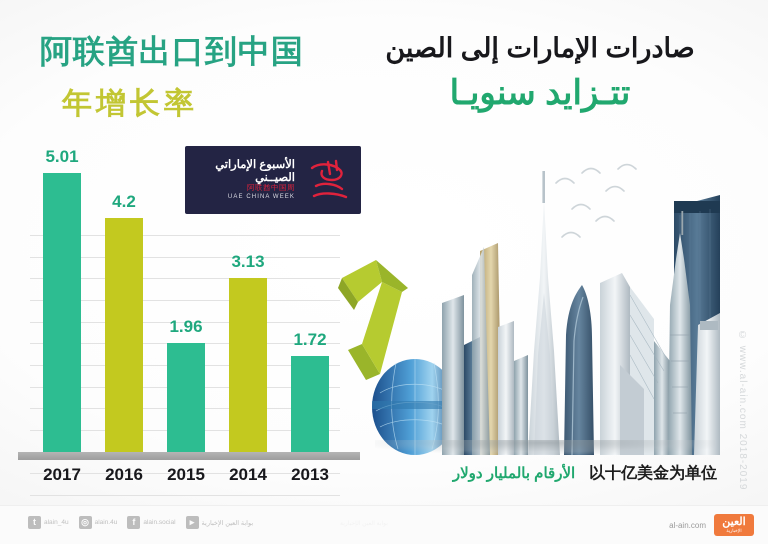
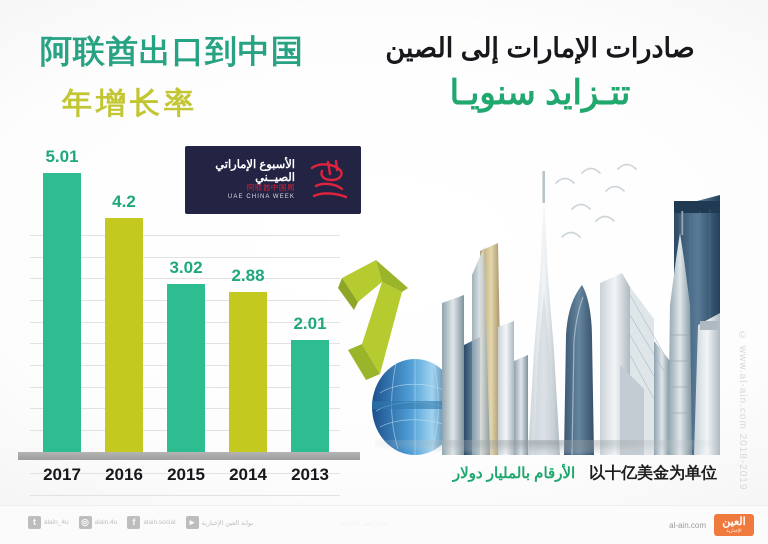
2015: 1.96 -> 3.02
2014: 3.13 -> 2.88
2013: 1.72 -> 2.01
